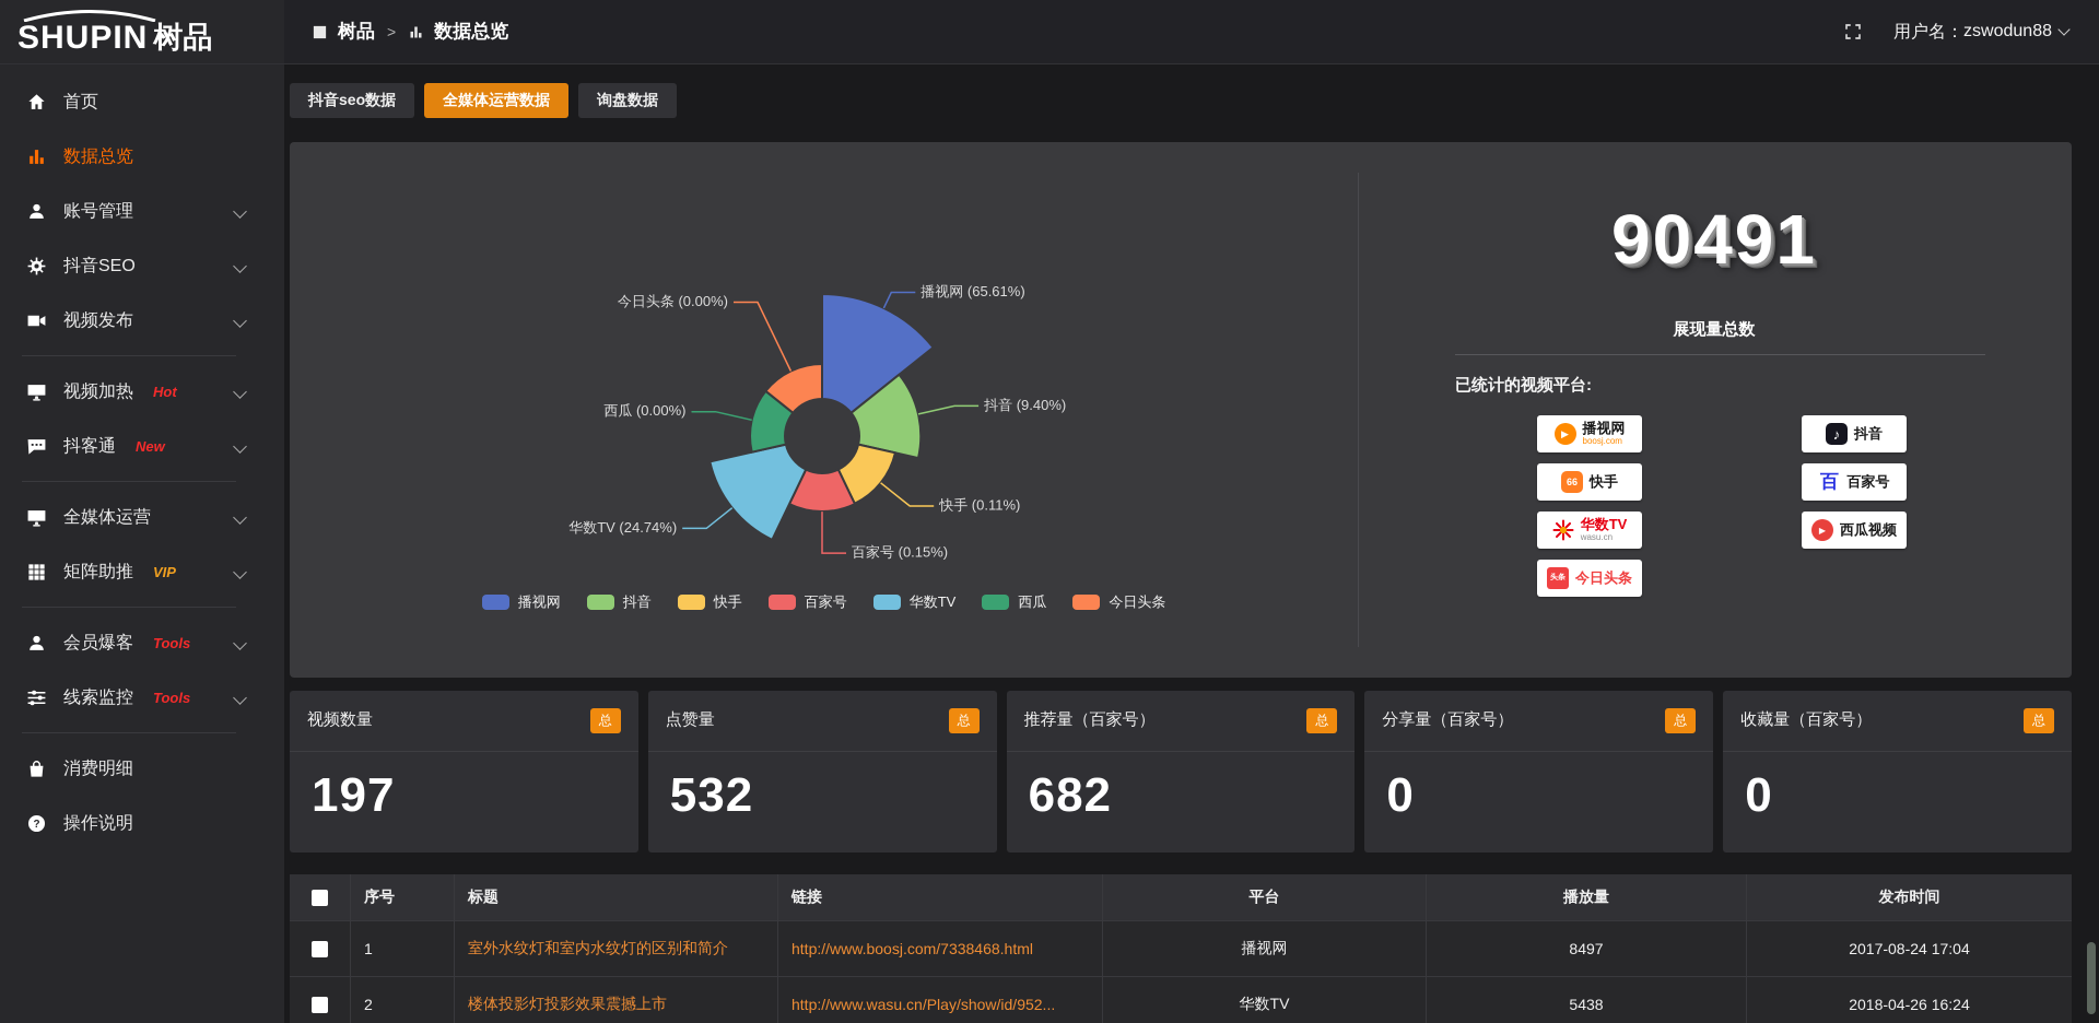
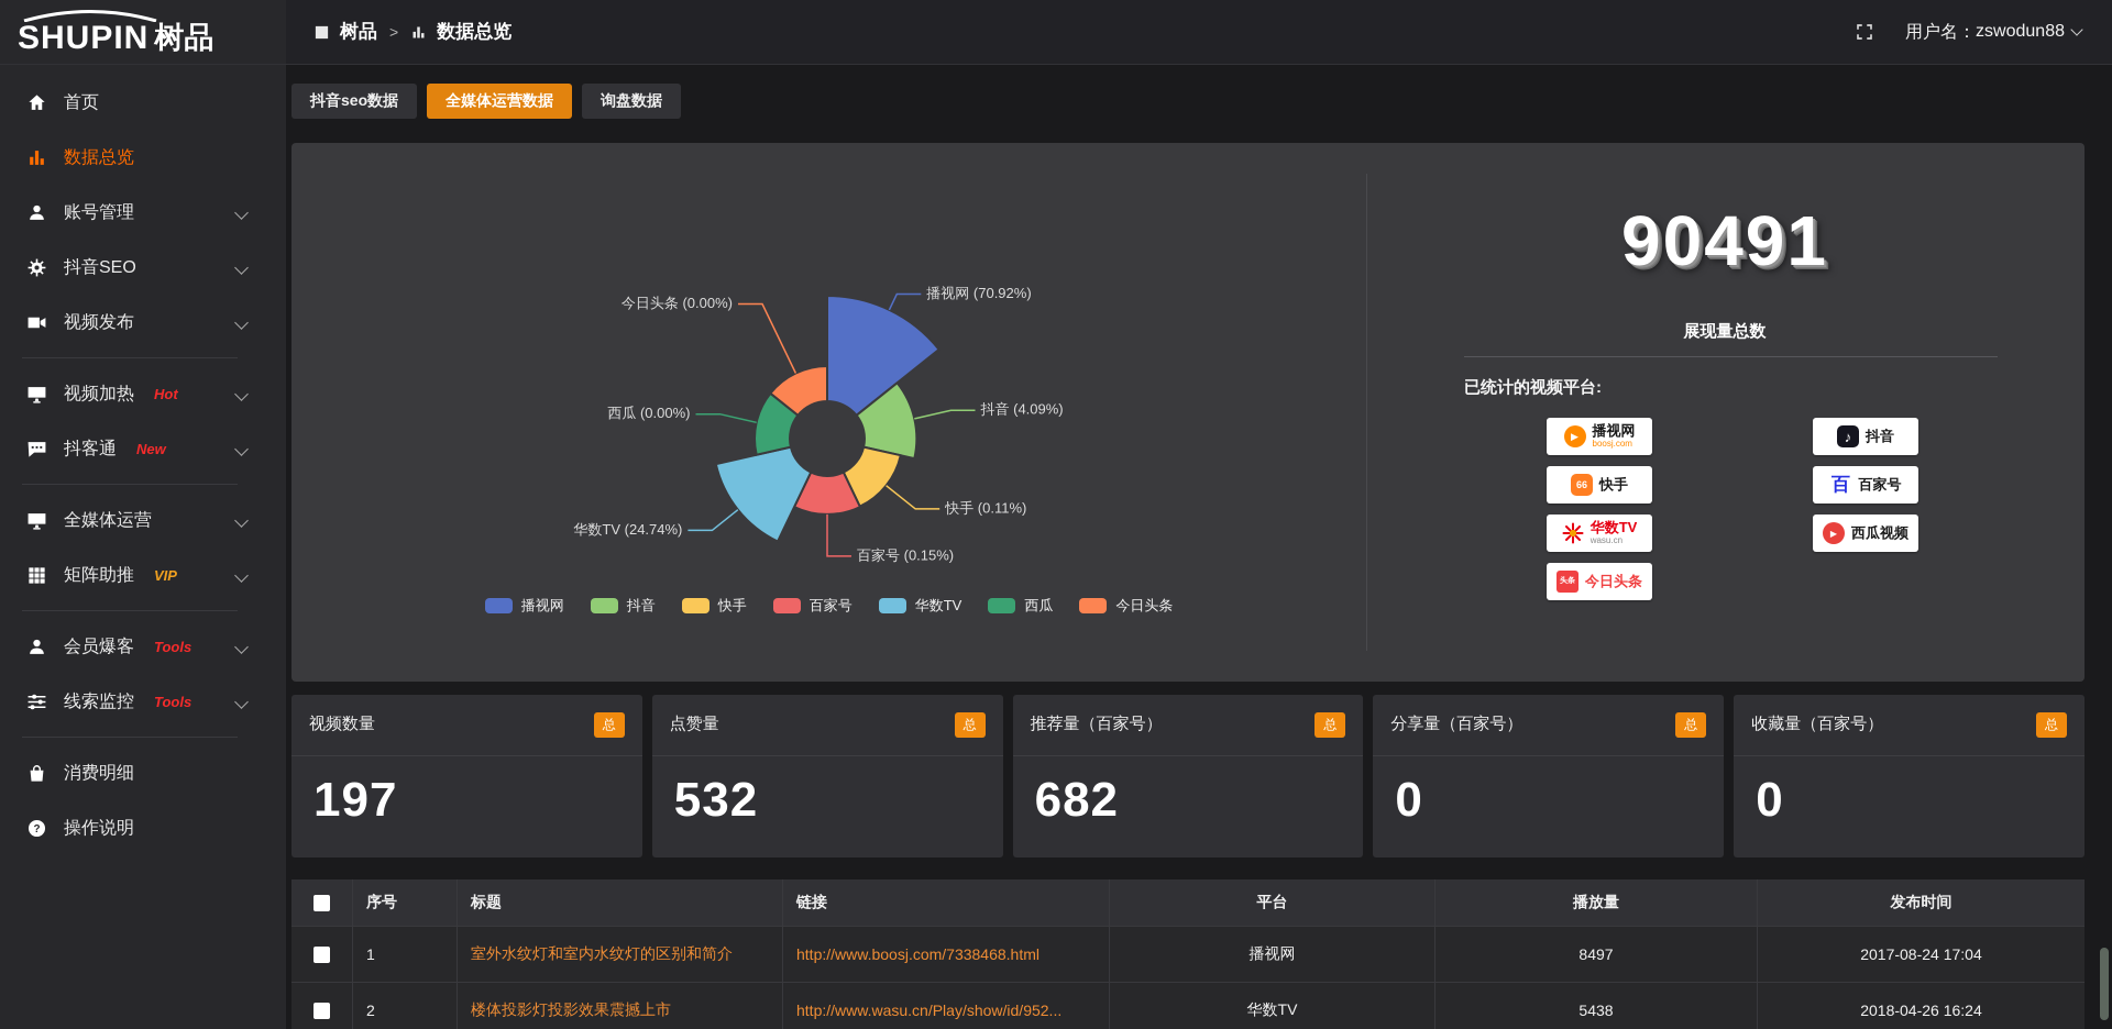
播视网: 65.61% -> 70.92%
抖音: 9.40% -> 4.09%
